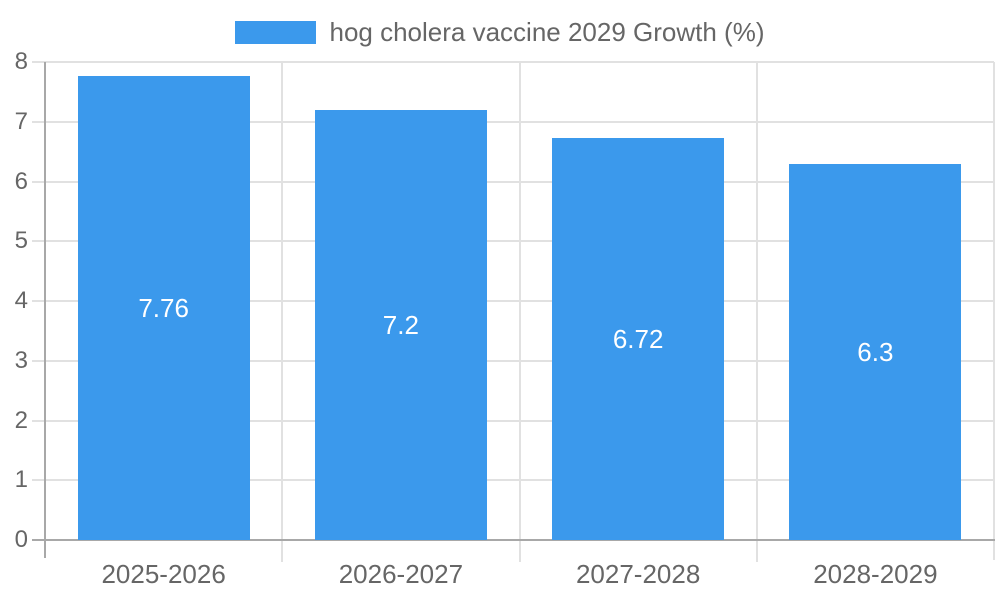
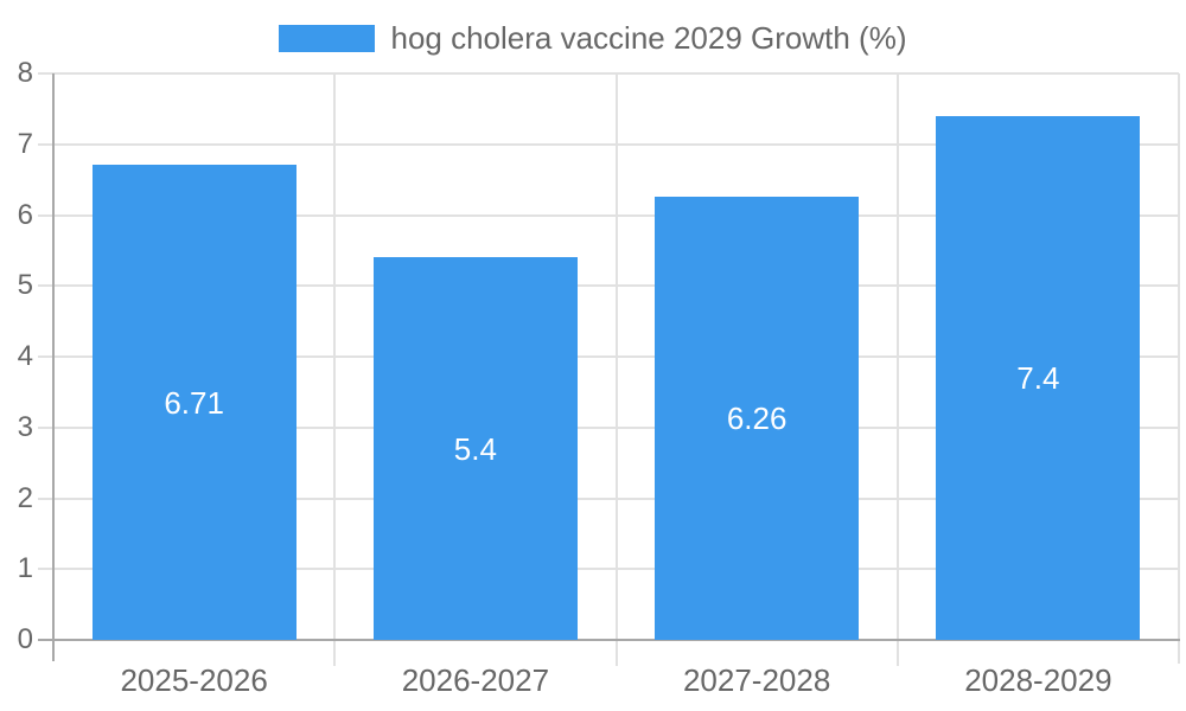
2025-2026: 7.76 -> 6.71
2026-2027: 7.2 -> 5.4
2027-2028: 6.72 -> 6.26
2028-2029: 6.3 -> 7.4
